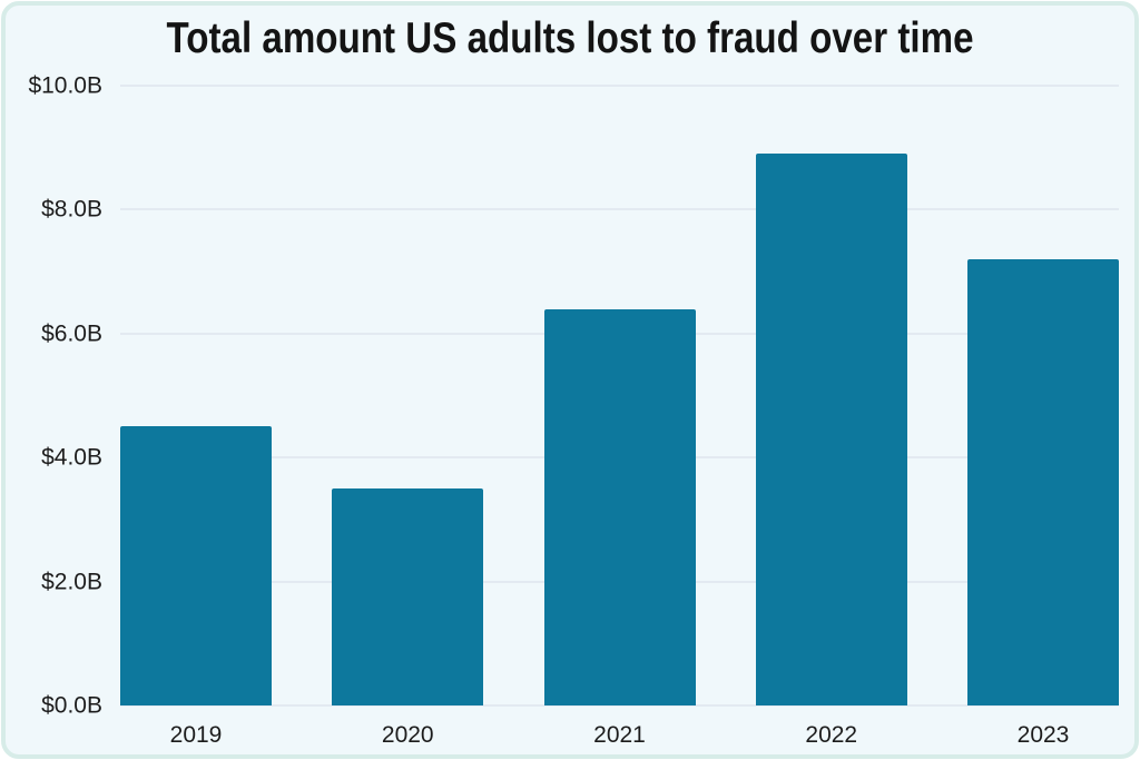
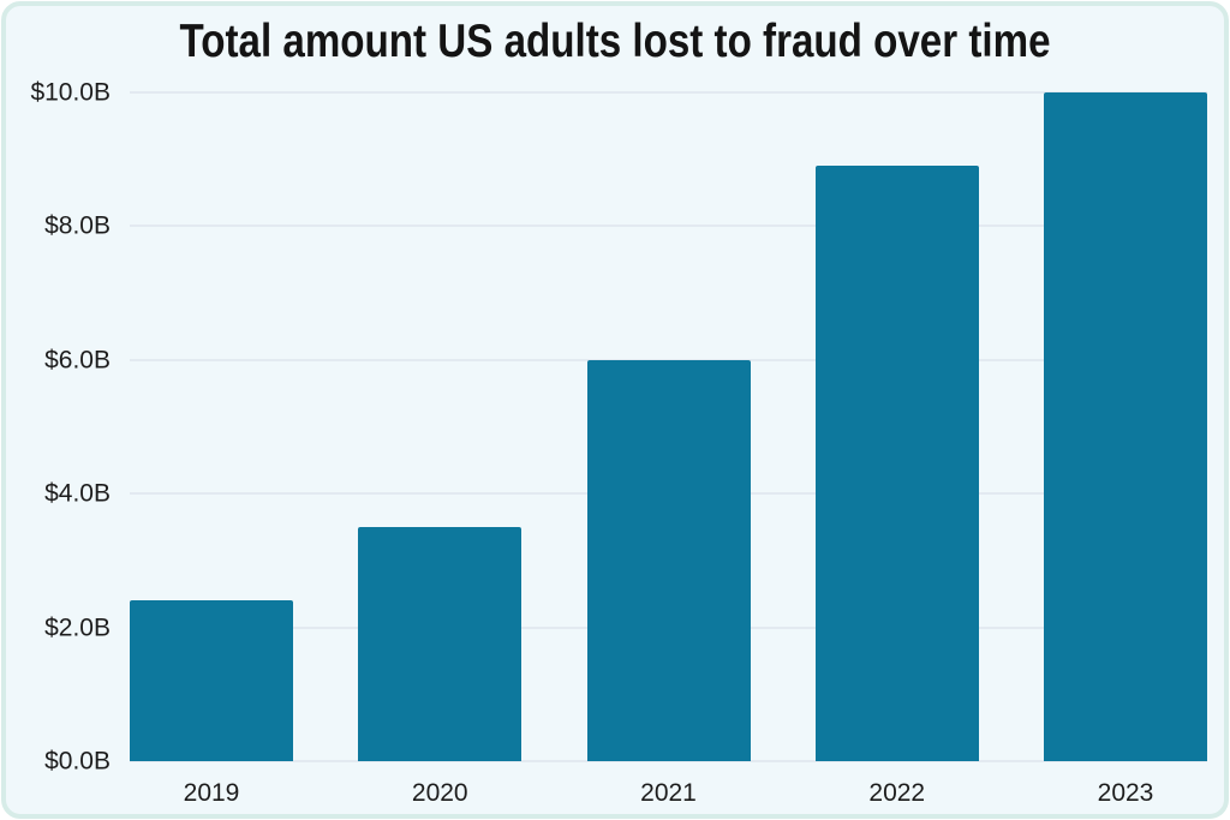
2019: $4.5B -> $2.4B
2021: $6.4B -> $6.0B
2023: $7.2B -> $10.0B
